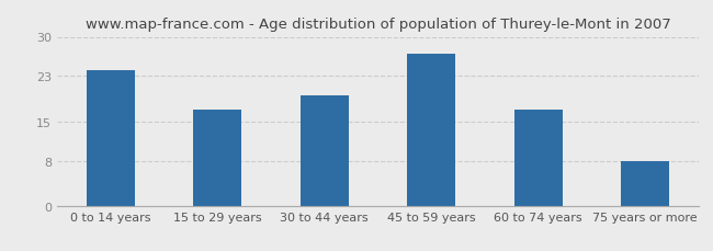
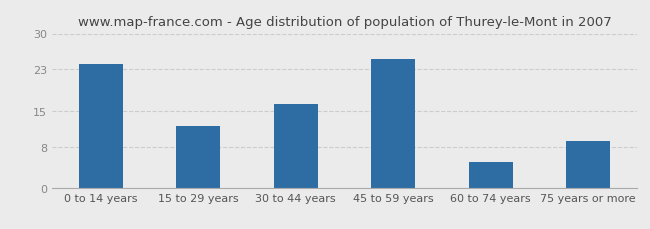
15 to 29 years: 17.0 -> 12.0
30 to 44 years: 19.5 -> 16.2
45 to 59 years: 27.0 -> 25.0
60 to 74 years: 17.0 -> 5.0
75 years or more: 8.0 -> 9.0
